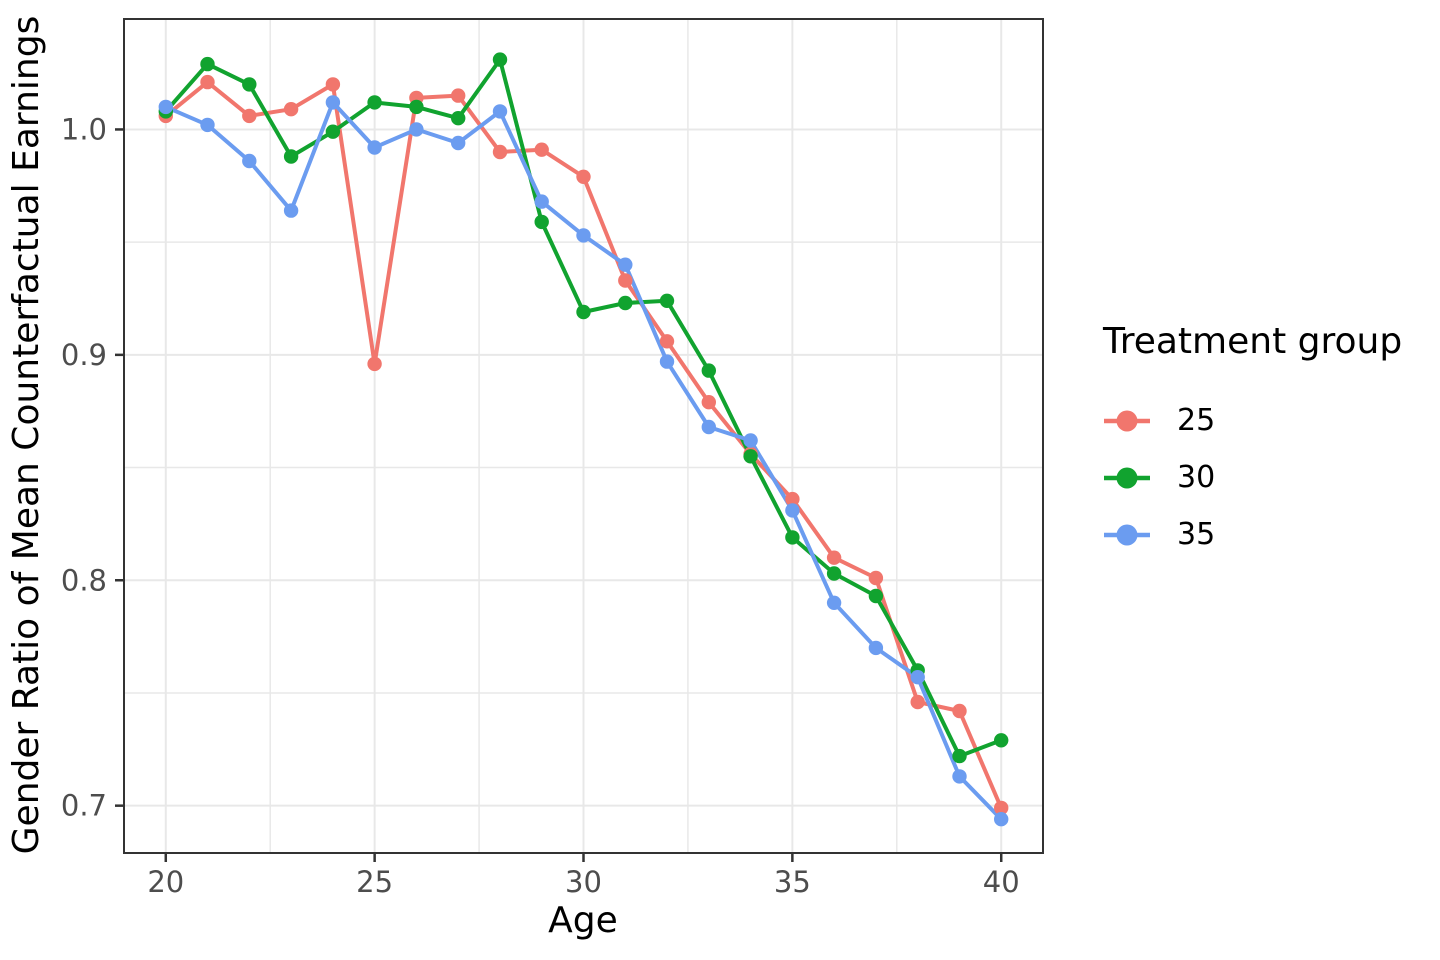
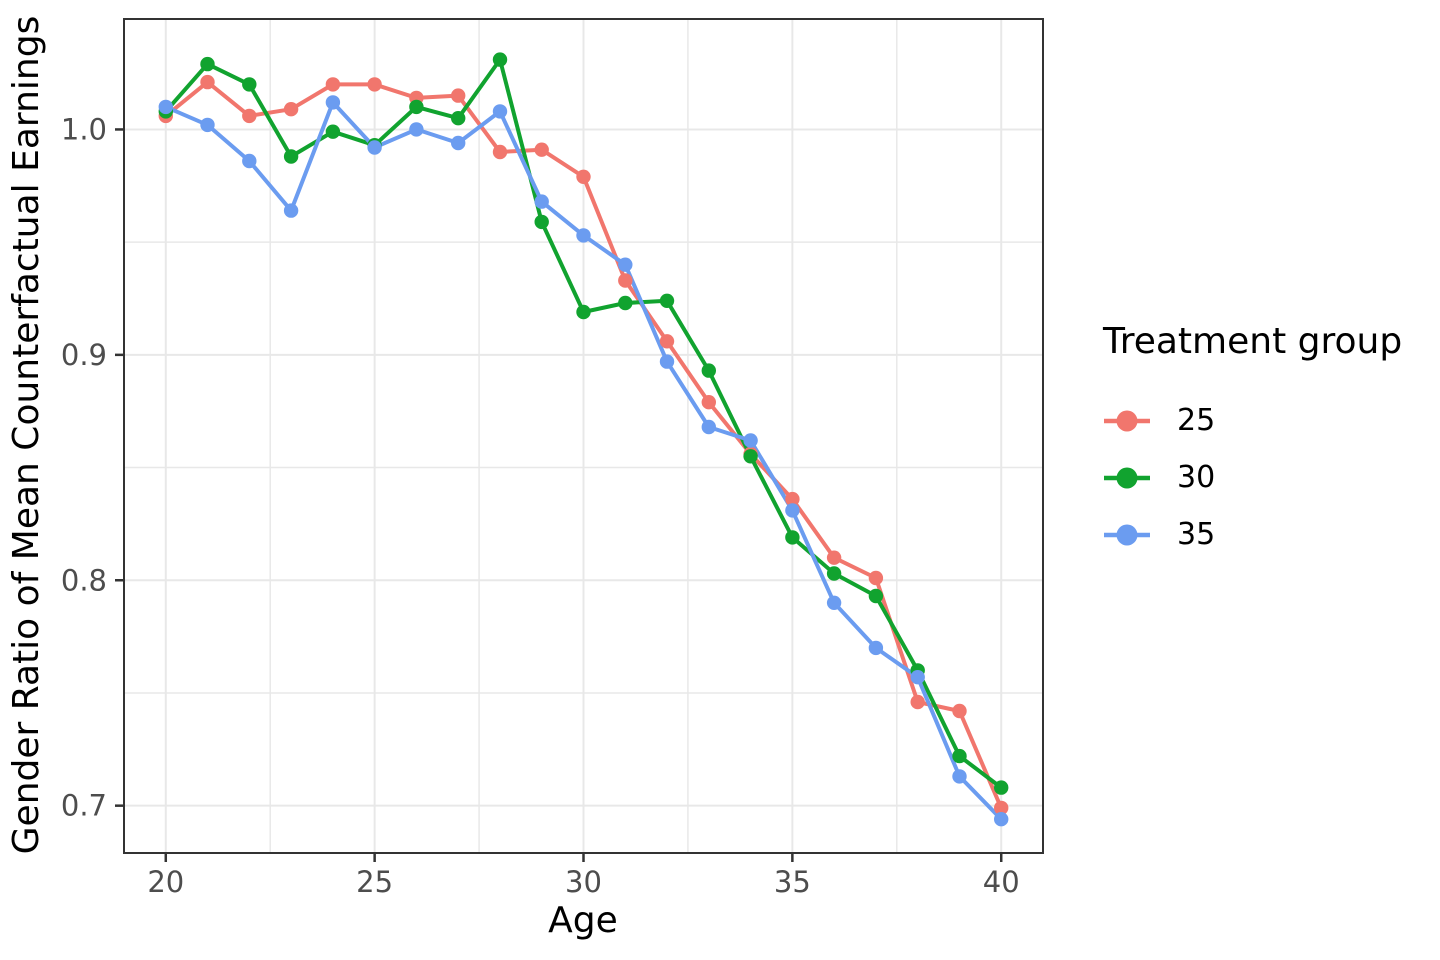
25/25: 0.896 -> 1.020
30/25: 1.012 -> 0.993
30/40: 0.729 -> 0.708
